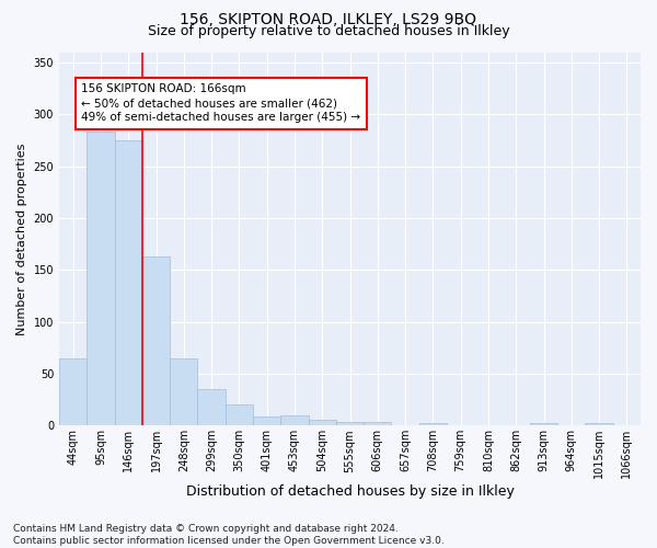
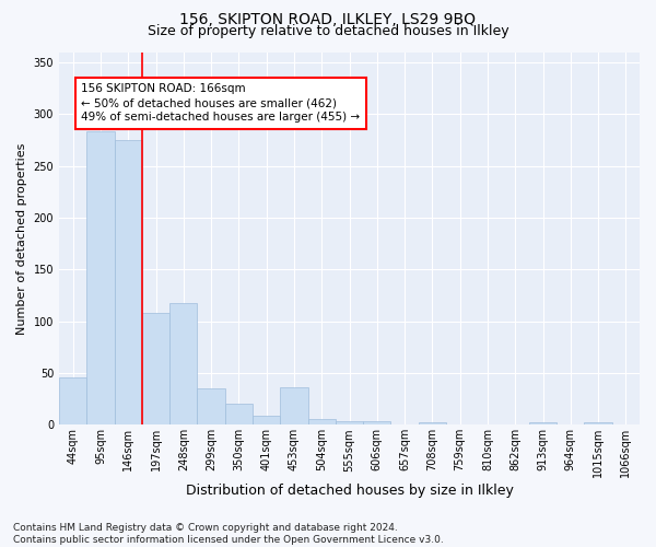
44sqm: 65 -> 46
197sqm: 163 -> 108
248sqm: 65 -> 118
453sqm: 10 -> 36
